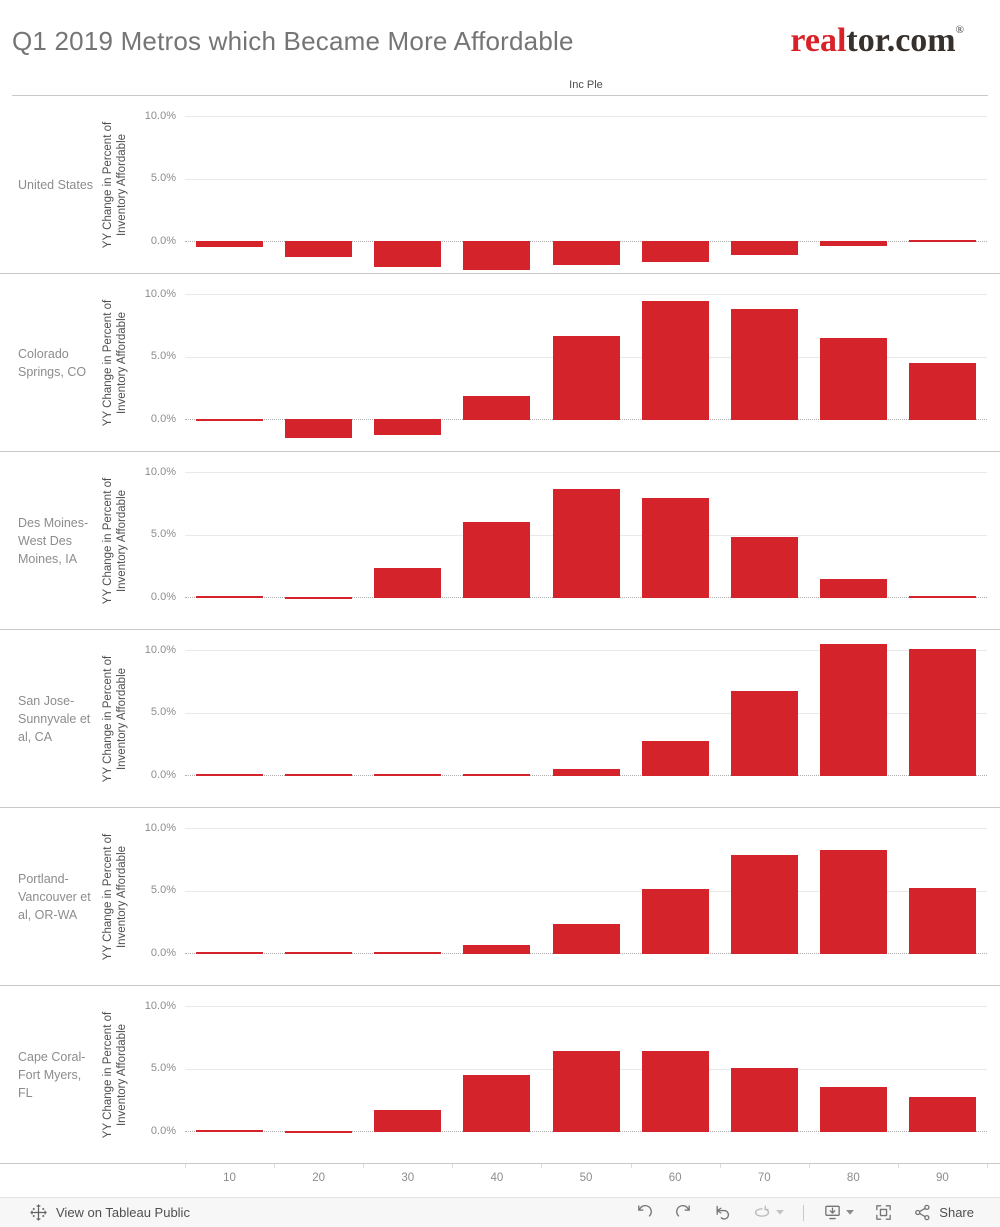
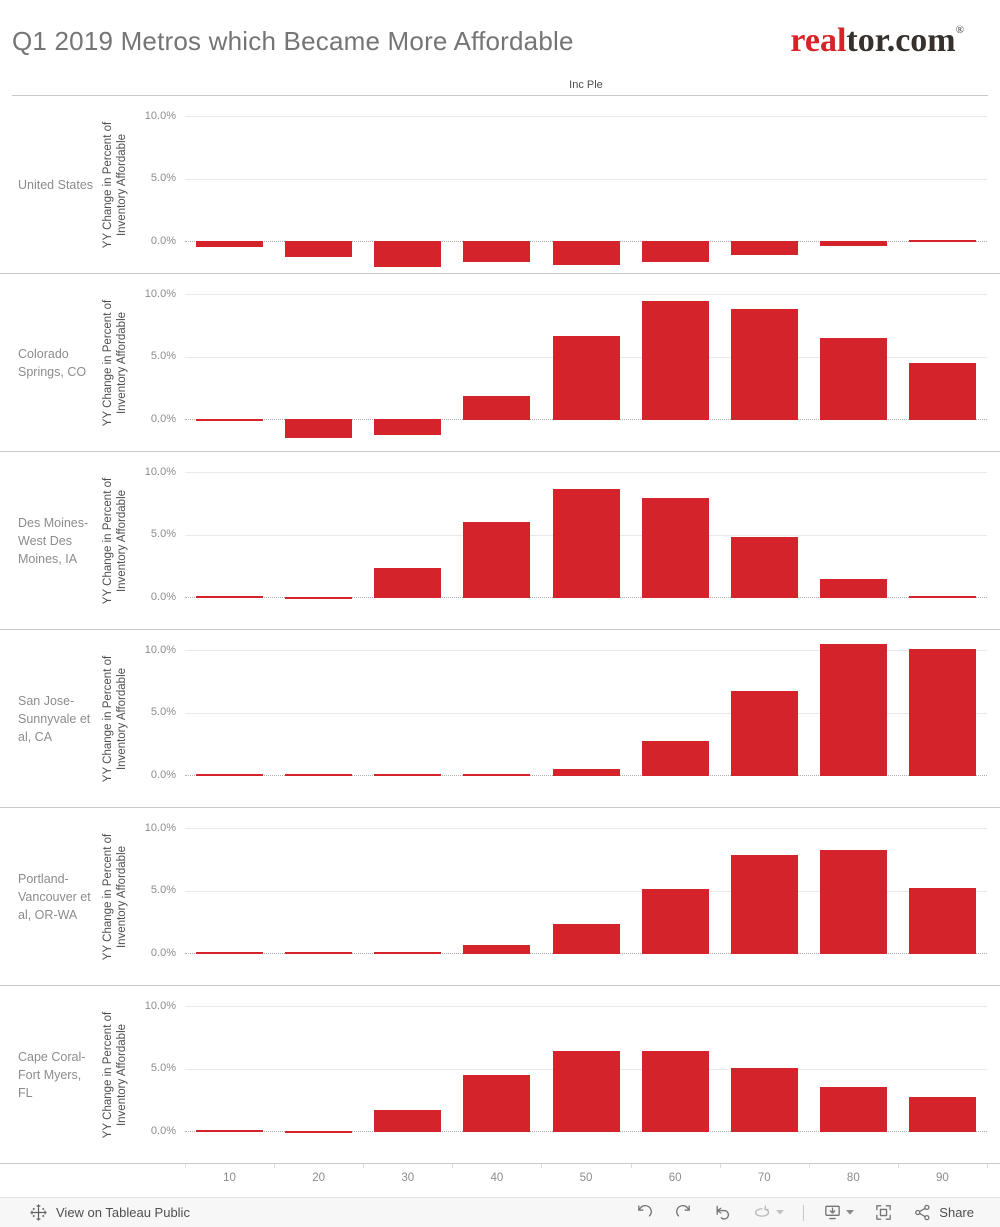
United States/40: -2.3% -> -1.7%
